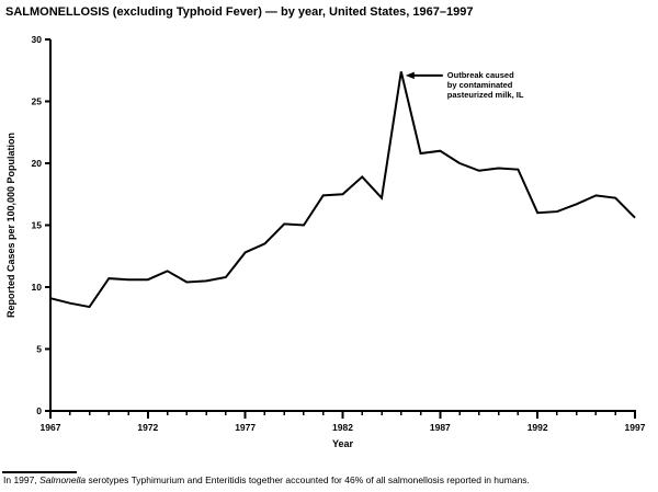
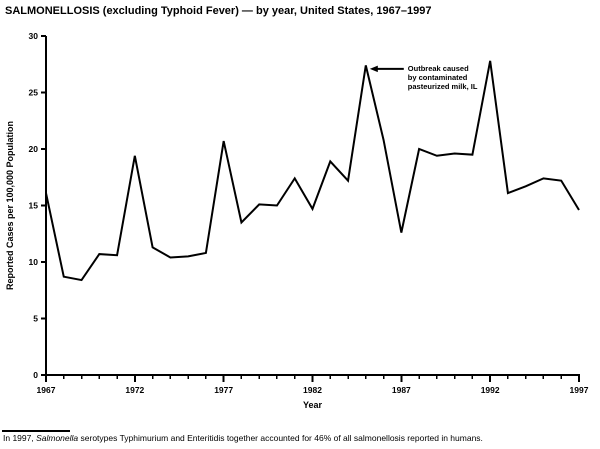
1967: 9.1 -> 16.1
1972: 10.6 -> 19.4
1977: 12.8 -> 20.7
1982: 17.5 -> 14.7
1987: 21.0 -> 12.6
1992: 16.0 -> 27.8
1997: 15.6 -> 14.6
